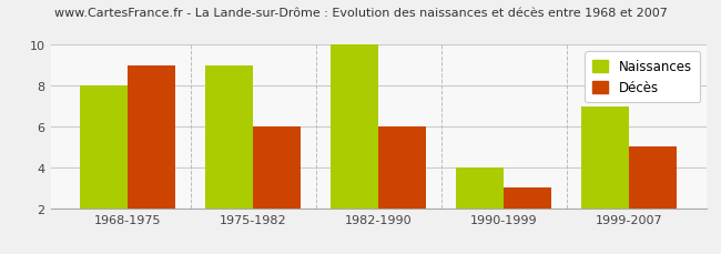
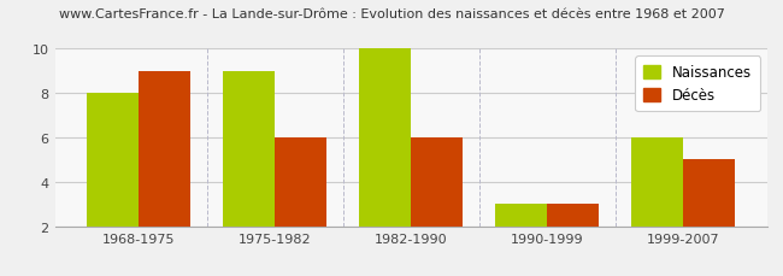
Naissances/1990-1999: 4 -> 3
Naissances/1999-2007: 7 -> 6
